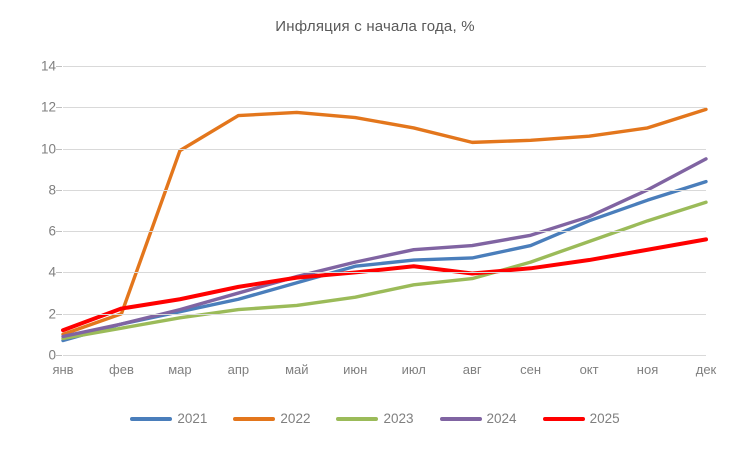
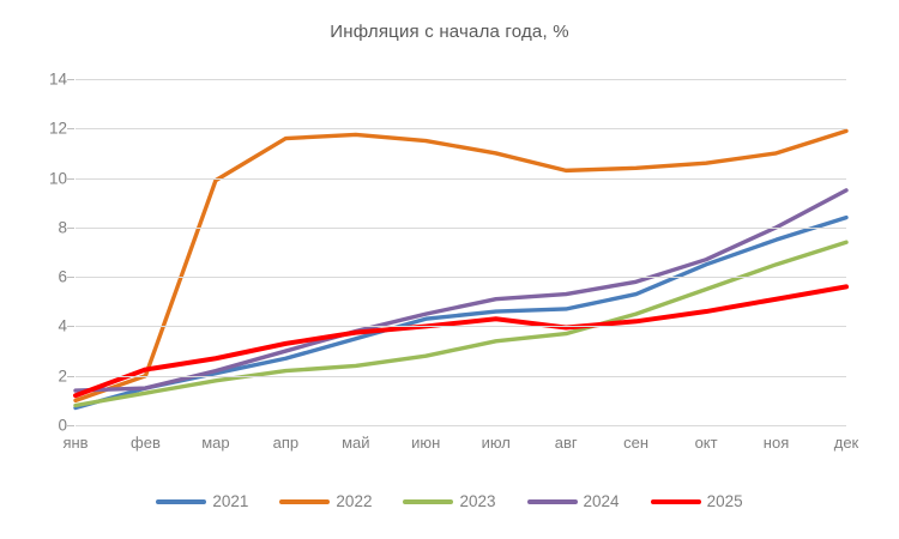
2024/янв: 0.9 -> 1.4
